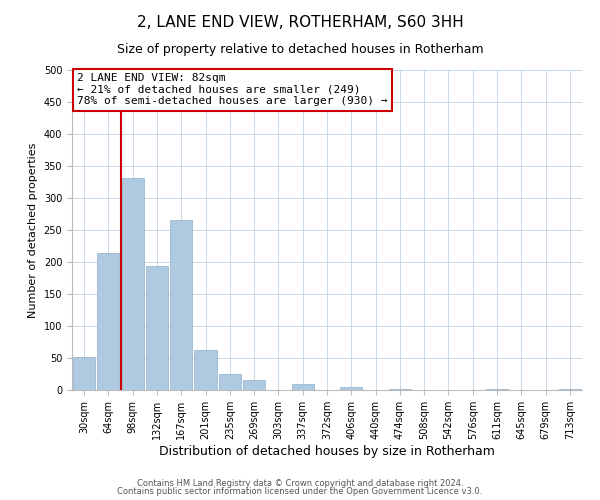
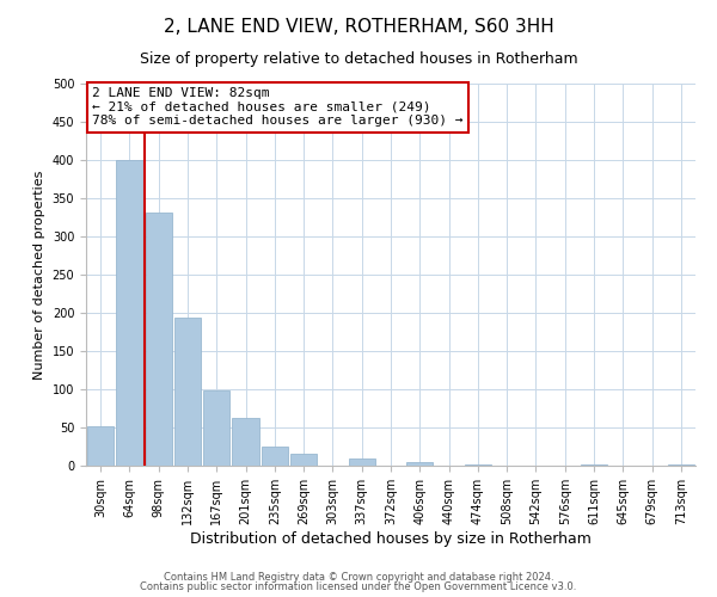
64sqm: 214 -> 400
167sqm: 266 -> 99
